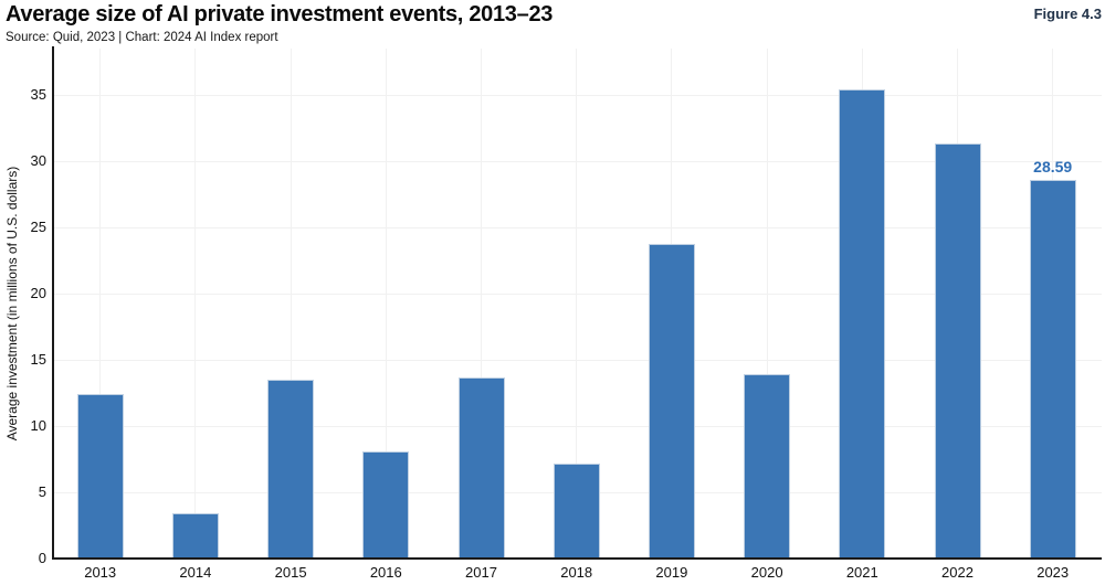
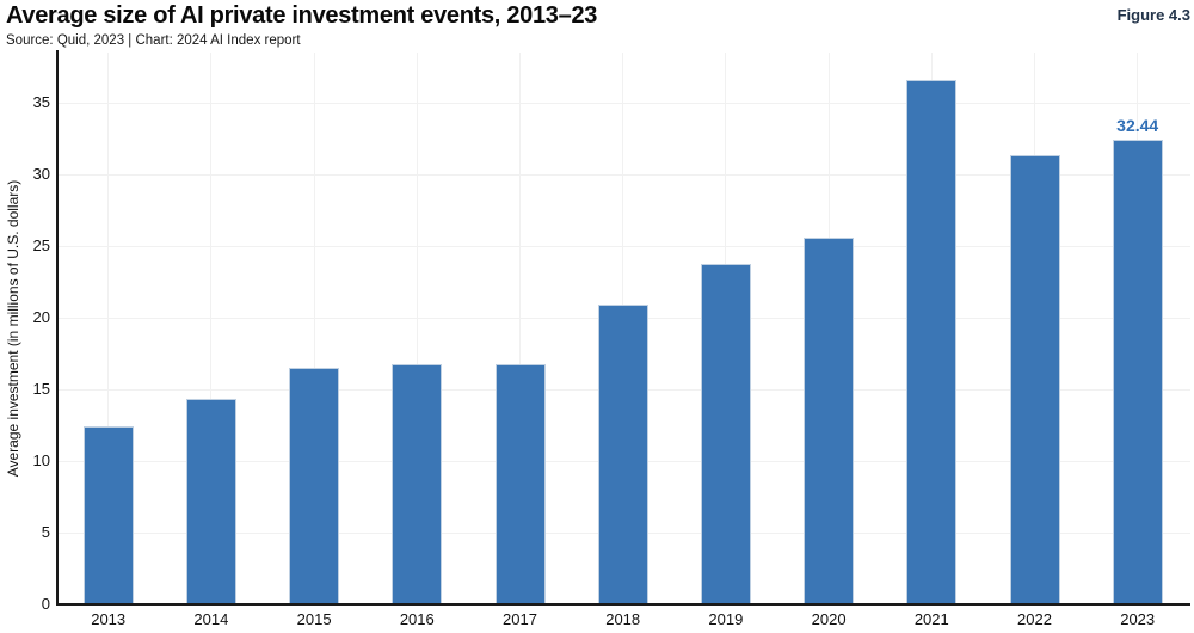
2014: 3.4 -> 14.3
2015: 13.5 -> 16.5
2016: 8.1 -> 16.7
2017: 13.7 -> 16.7
2018: 7.2 -> 20.9
2020: 13.9 -> 25.6
2021: 35.4 -> 36.5
2023: 28.59 -> 32.44
